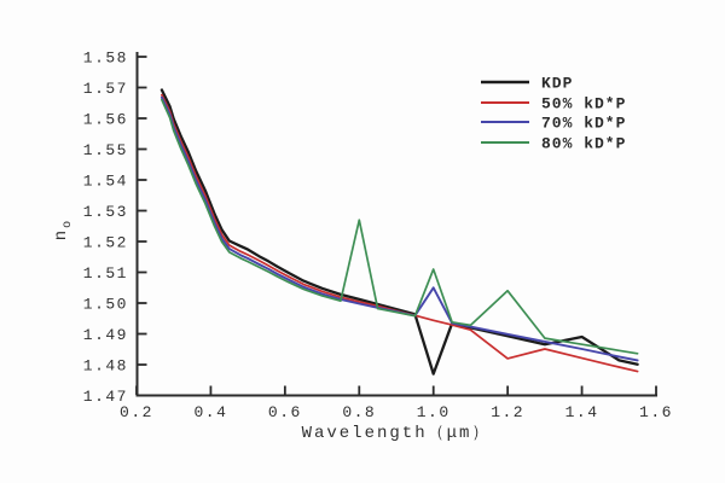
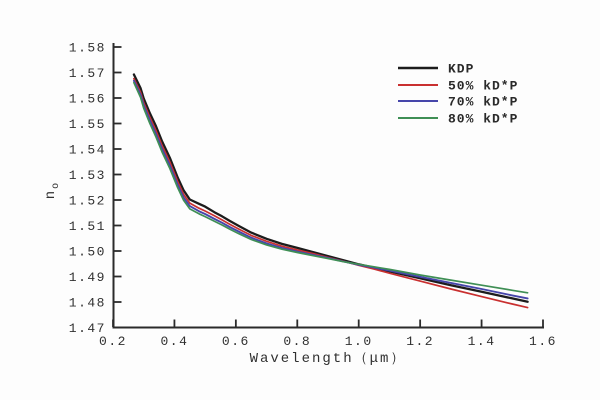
80% kD*P/0.8: 1.527 -> 1.499
KDP/1.0: 1.477 -> 1.495
70% kD*P/1.0: 1.505 -> 1.495
80% kD*P/1.0: 1.511 -> 1.495
50% kD*P/1.2: 1.482 -> 1.488
80% kD*P/1.2: 1.504 -> 1.491
KDP/1.4: 1.489 -> 1.484
